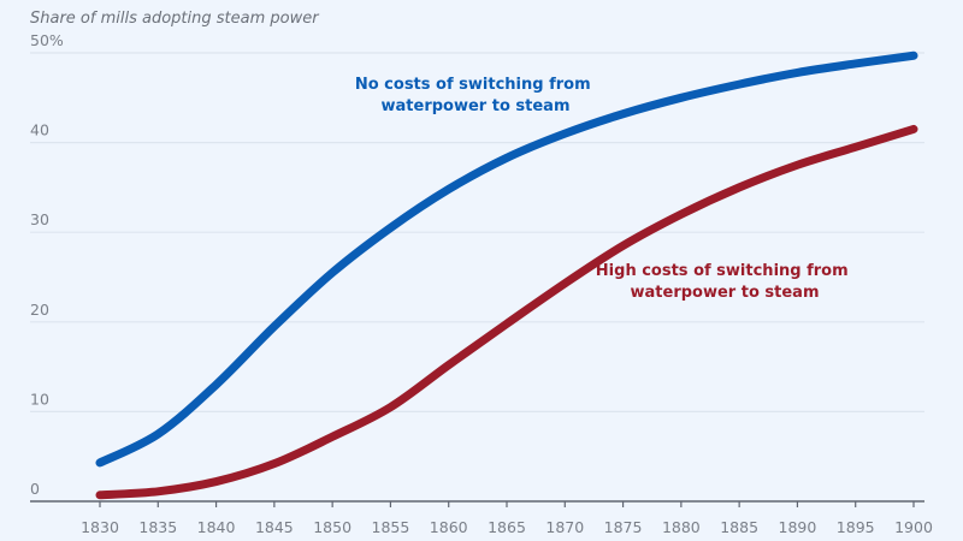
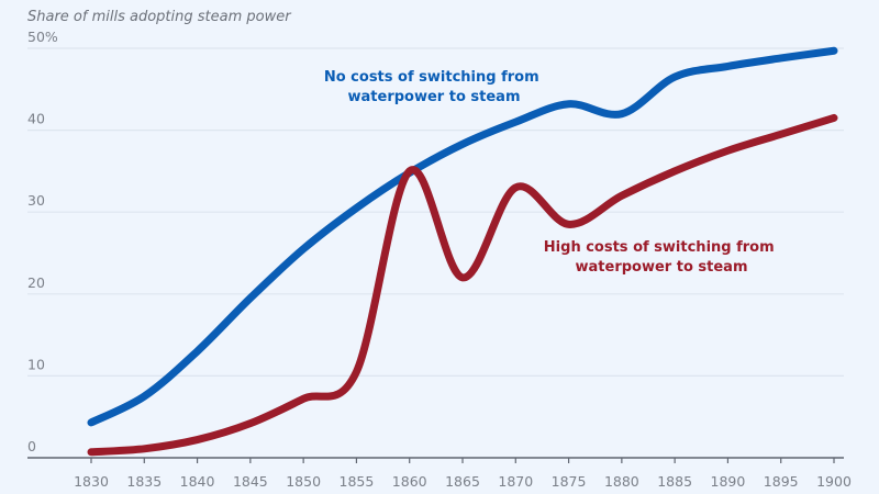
High costs of switching from waterpower to steam/1860: 15% -> 35%
High costs of switching from waterpower to steam/1865: 20% -> 22%
High costs of switching from waterpower to steam/1870: 24% -> 33%
No costs of switching from waterpower to steam/1880: 45% -> 42%
